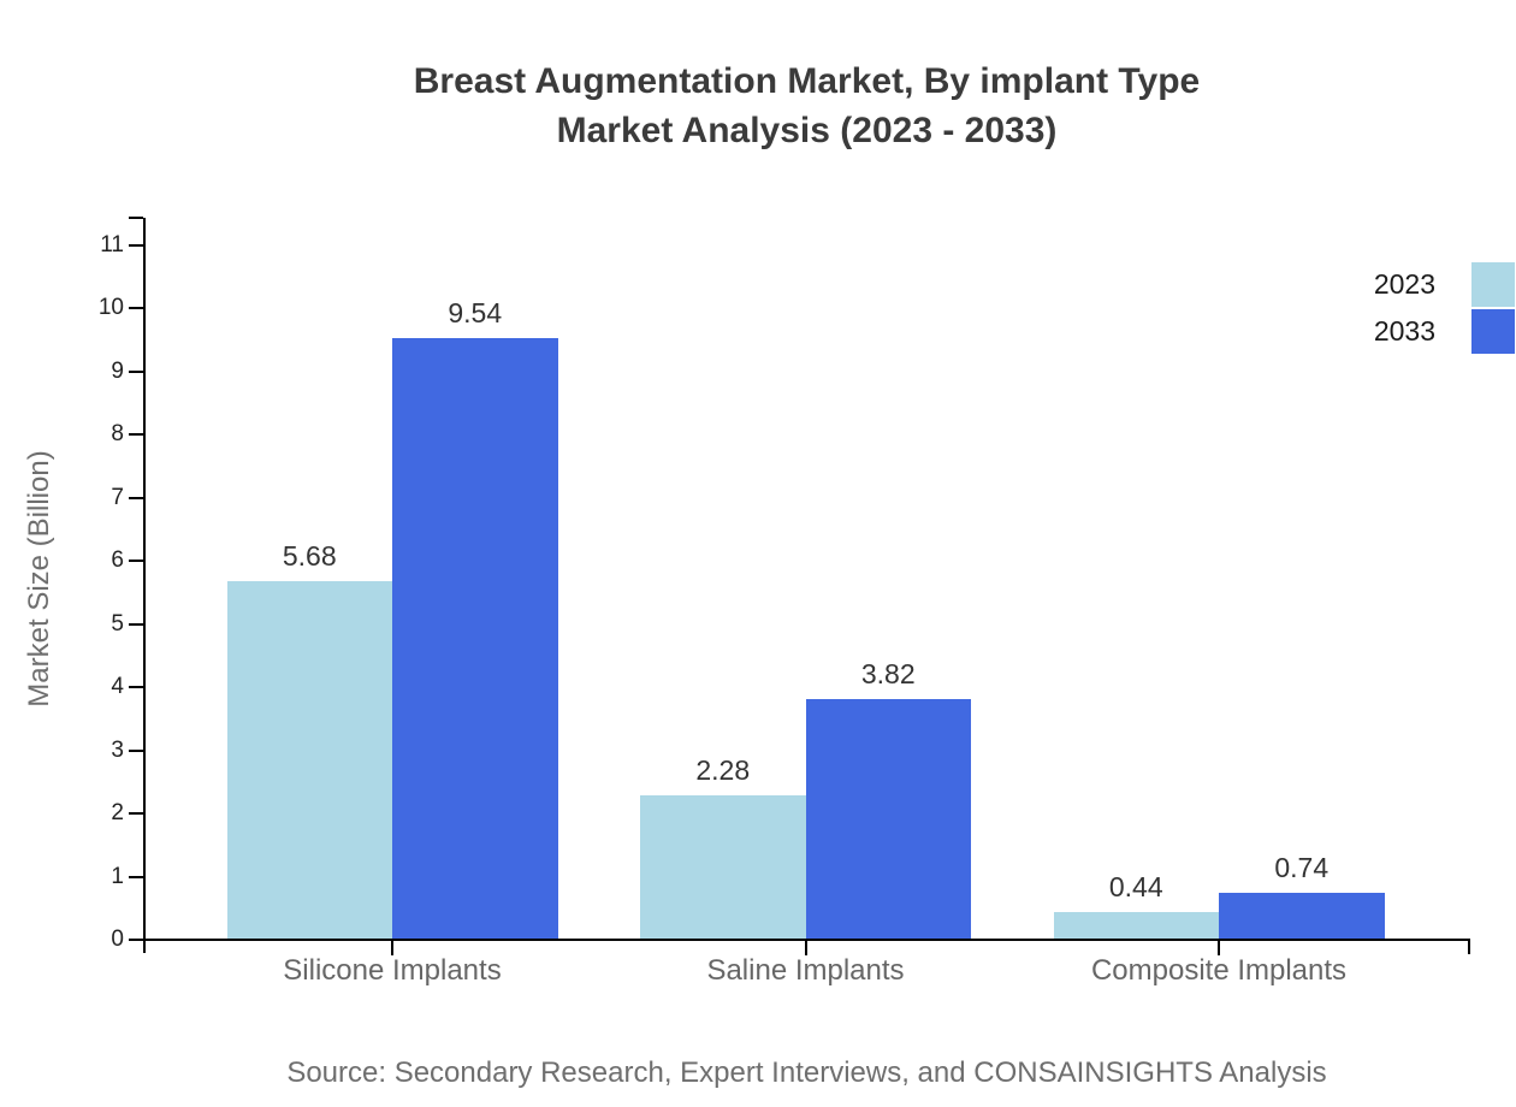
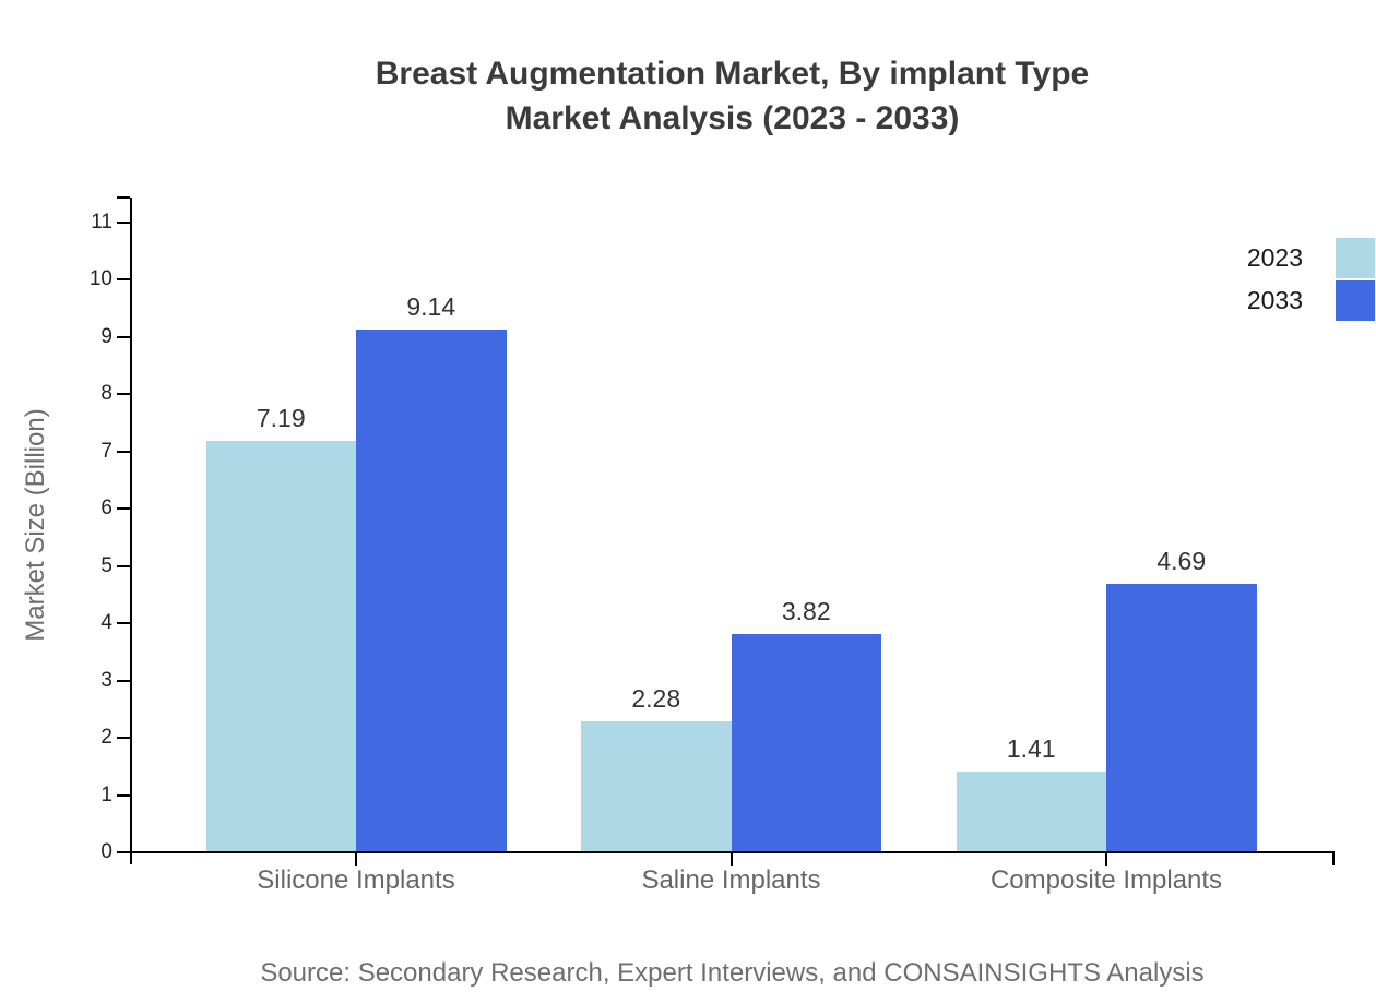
2023/Silicone Implants: 5.68 -> 7.19
2033/Silicone Implants: 9.54 -> 9.14
2023/Composite Implants: 0.44 -> 1.41
2033/Composite Implants: 0.74 -> 4.69
